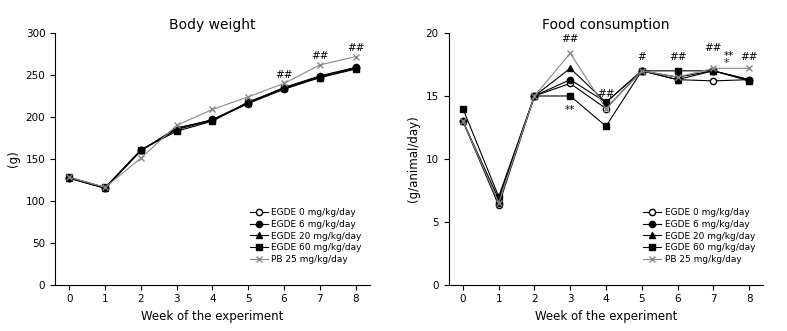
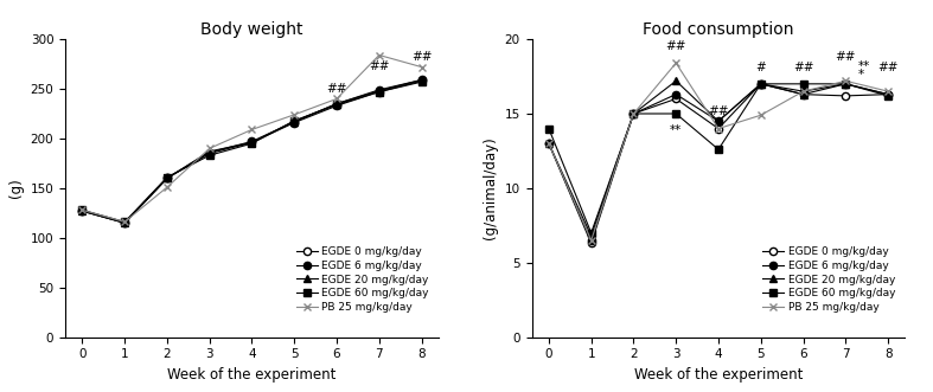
Body weight/PB 25 mg/kg/day/7: 262 -> 284
Food consumption/PB 25 mg/kg/day/5: 17.0 -> 14.9
Food consumption/PB 25 mg/kg/day/8: 17.2 -> 16.5
